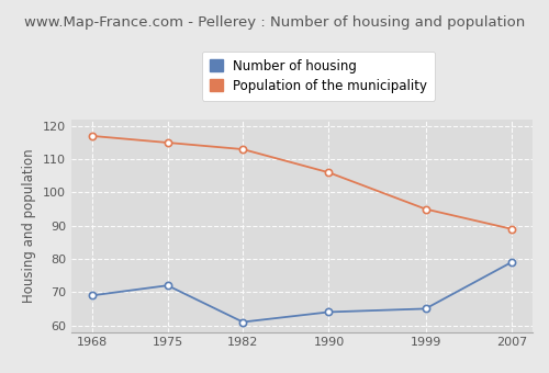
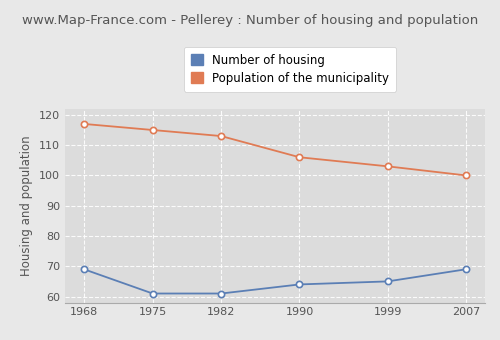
Number of housing/1975: 72 -> 61
Population of the municipality/1999: 95 -> 103
Number of housing/2007: 79 -> 69
Population of the municipality/2007: 89 -> 100
